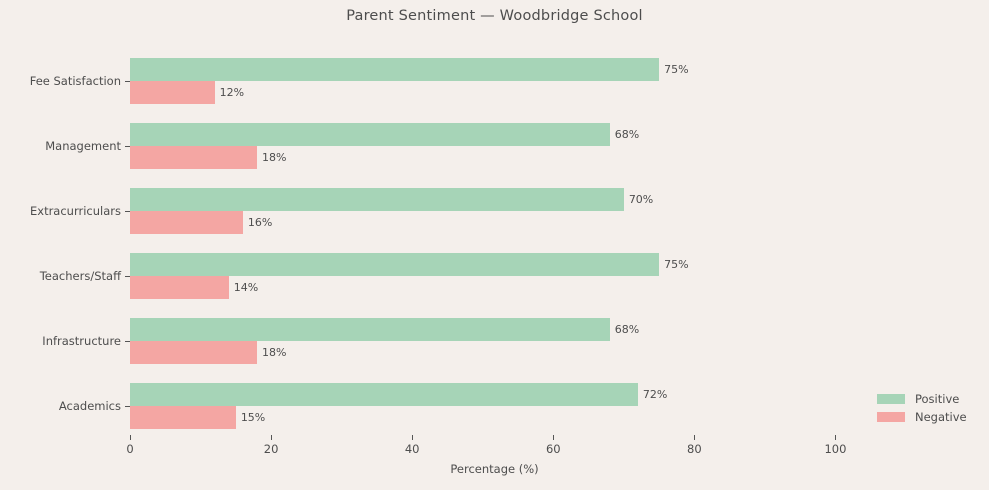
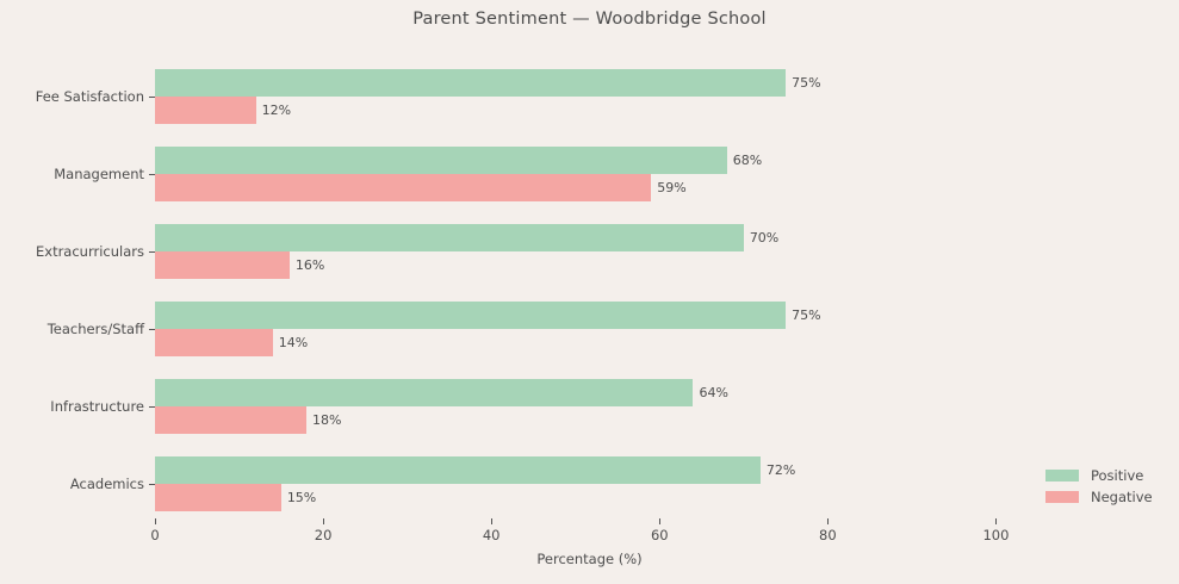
Negative/Management: 18% -> 59%
Positive/Infrastructure: 68% -> 64%
